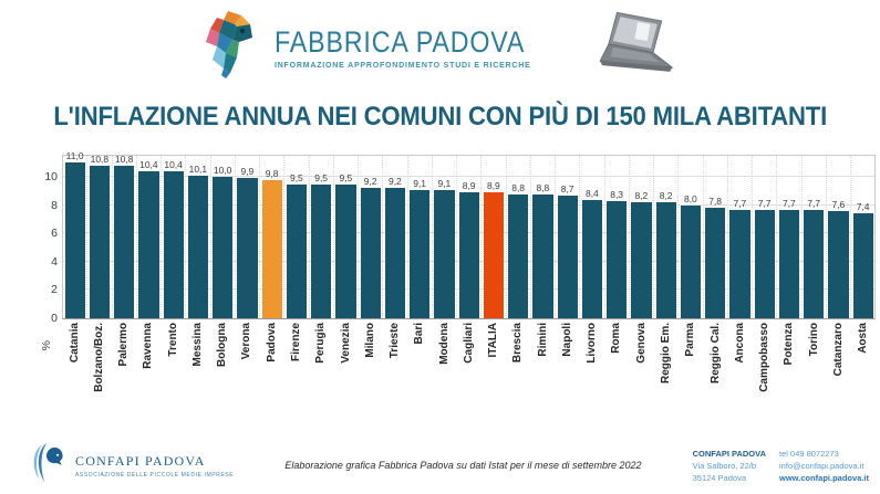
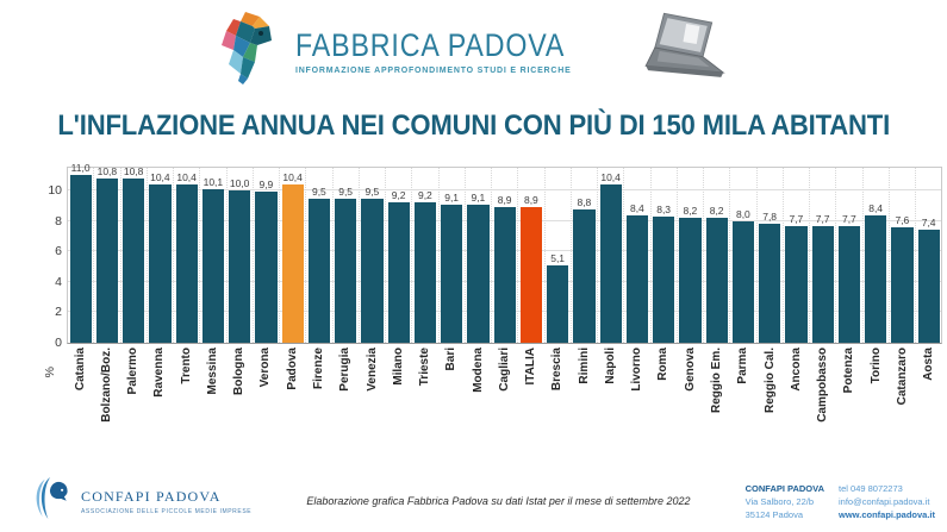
Padova: 9,8 -> 10,4
Brescia: 8,8 -> 5,1
Napoli: 8,7 -> 10,4
Torino: 7,7 -> 8,4
